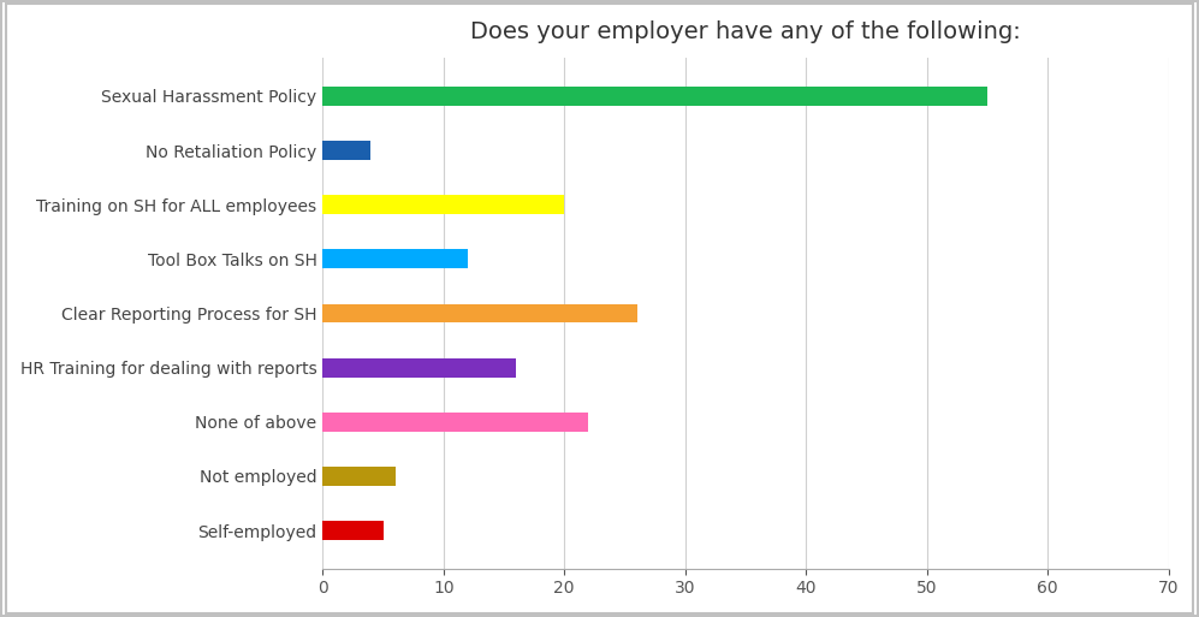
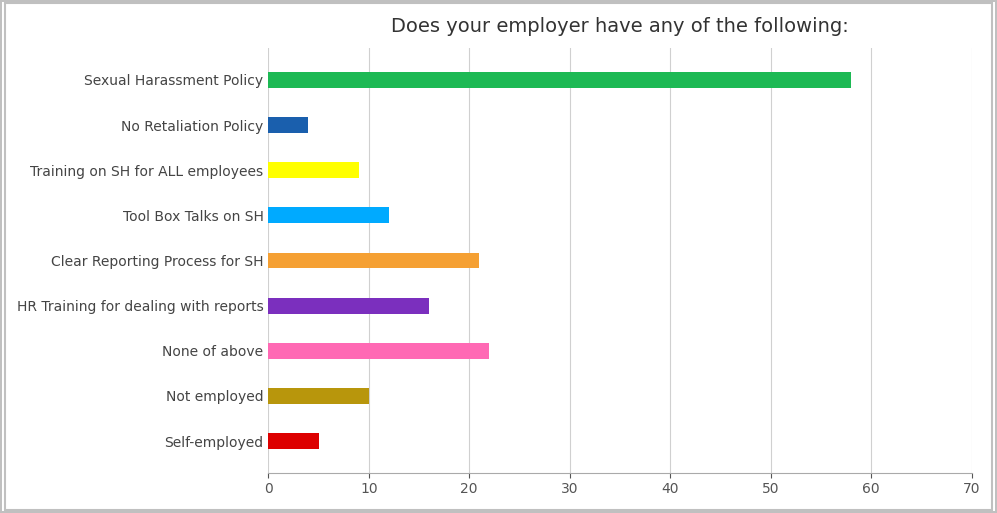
Sexual Harassment Policy: 55 -> 58
Training on SH for ALL employees: 20 -> 9
Clear Reporting Process for SH: 26 -> 21
Not employed: 6 -> 10
